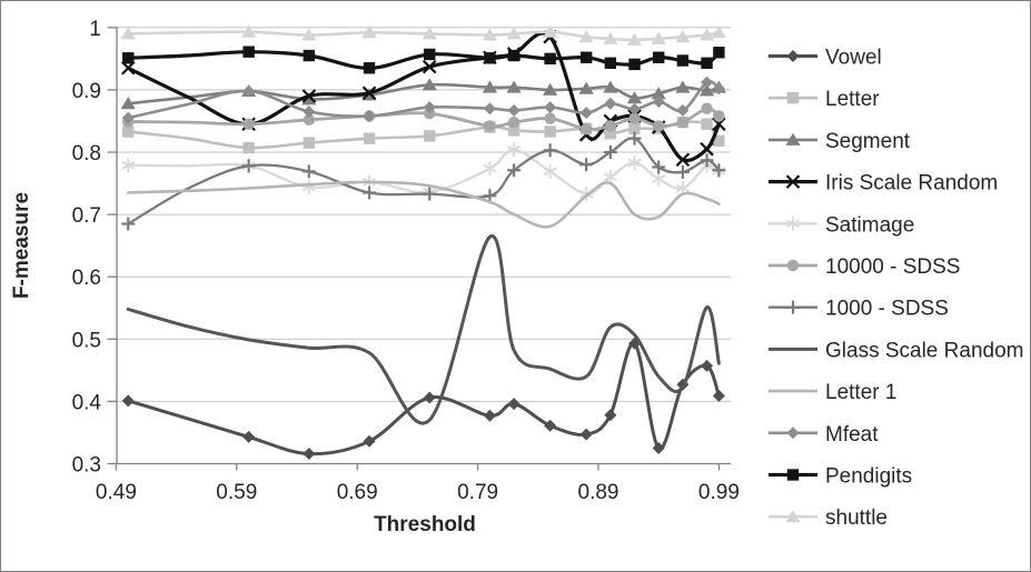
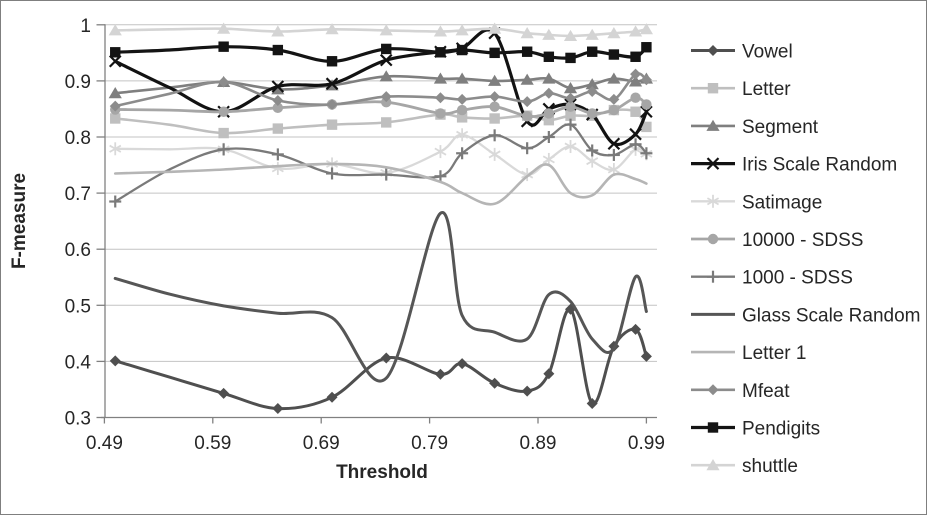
Glass Scale Random/0.99: 0.461 -> 0.489
